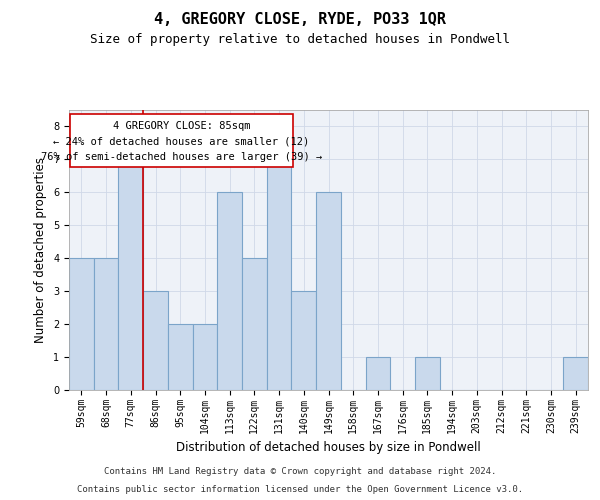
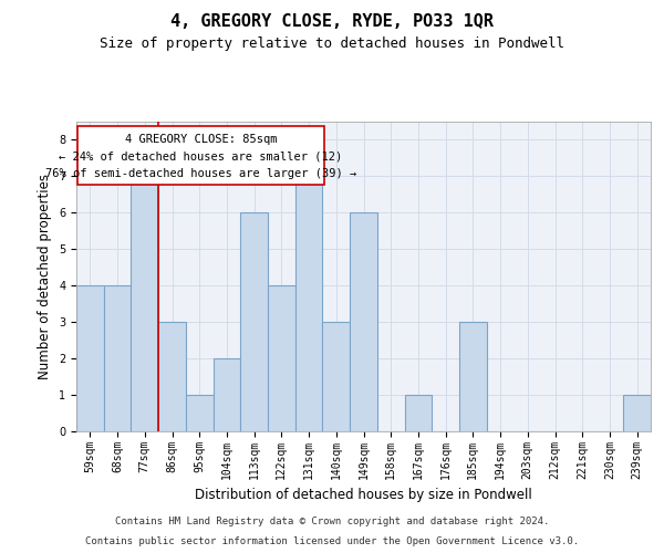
95sqm: 2 -> 1
185sqm: 1 -> 3
